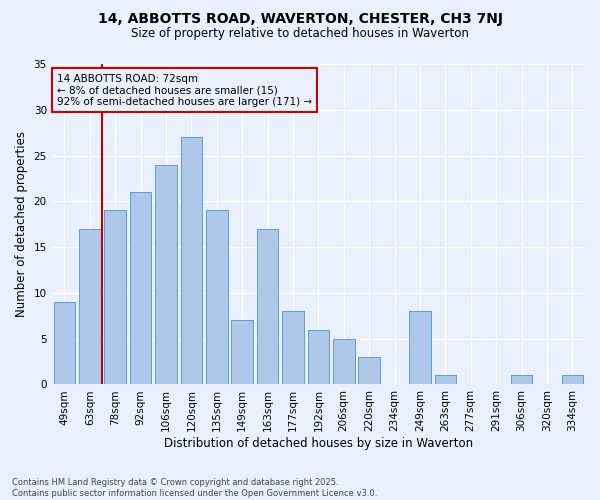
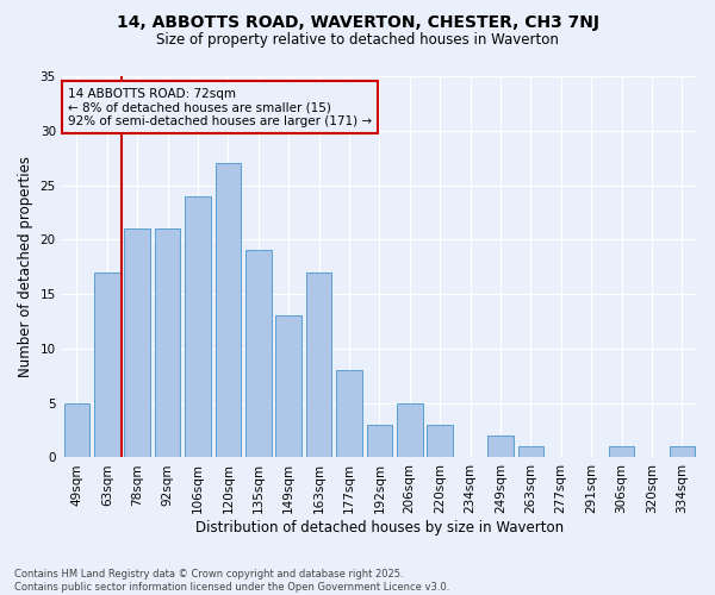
49sqm: 9 -> 5
78sqm: 19 -> 21
149sqm: 7 -> 13
192sqm: 6 -> 3
249sqm: 8 -> 2
